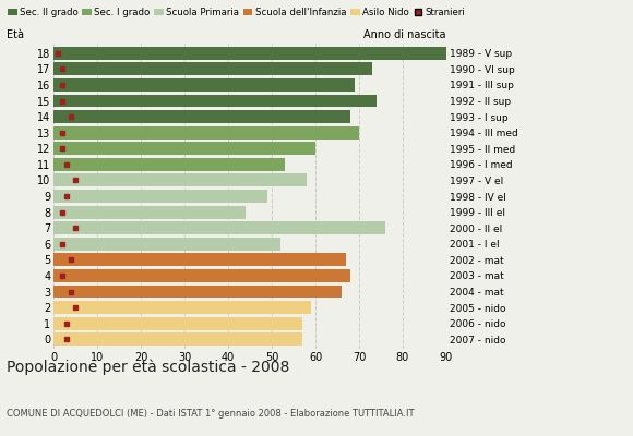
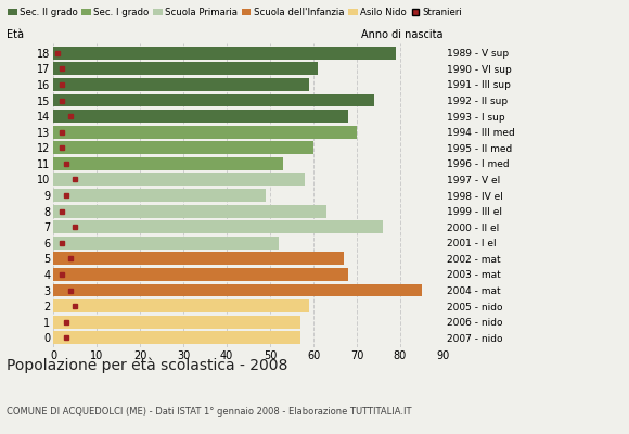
18: 90 -> 79
17: 73 -> 61
16: 69 -> 59
8: 44 -> 63
3: 66 -> 85
